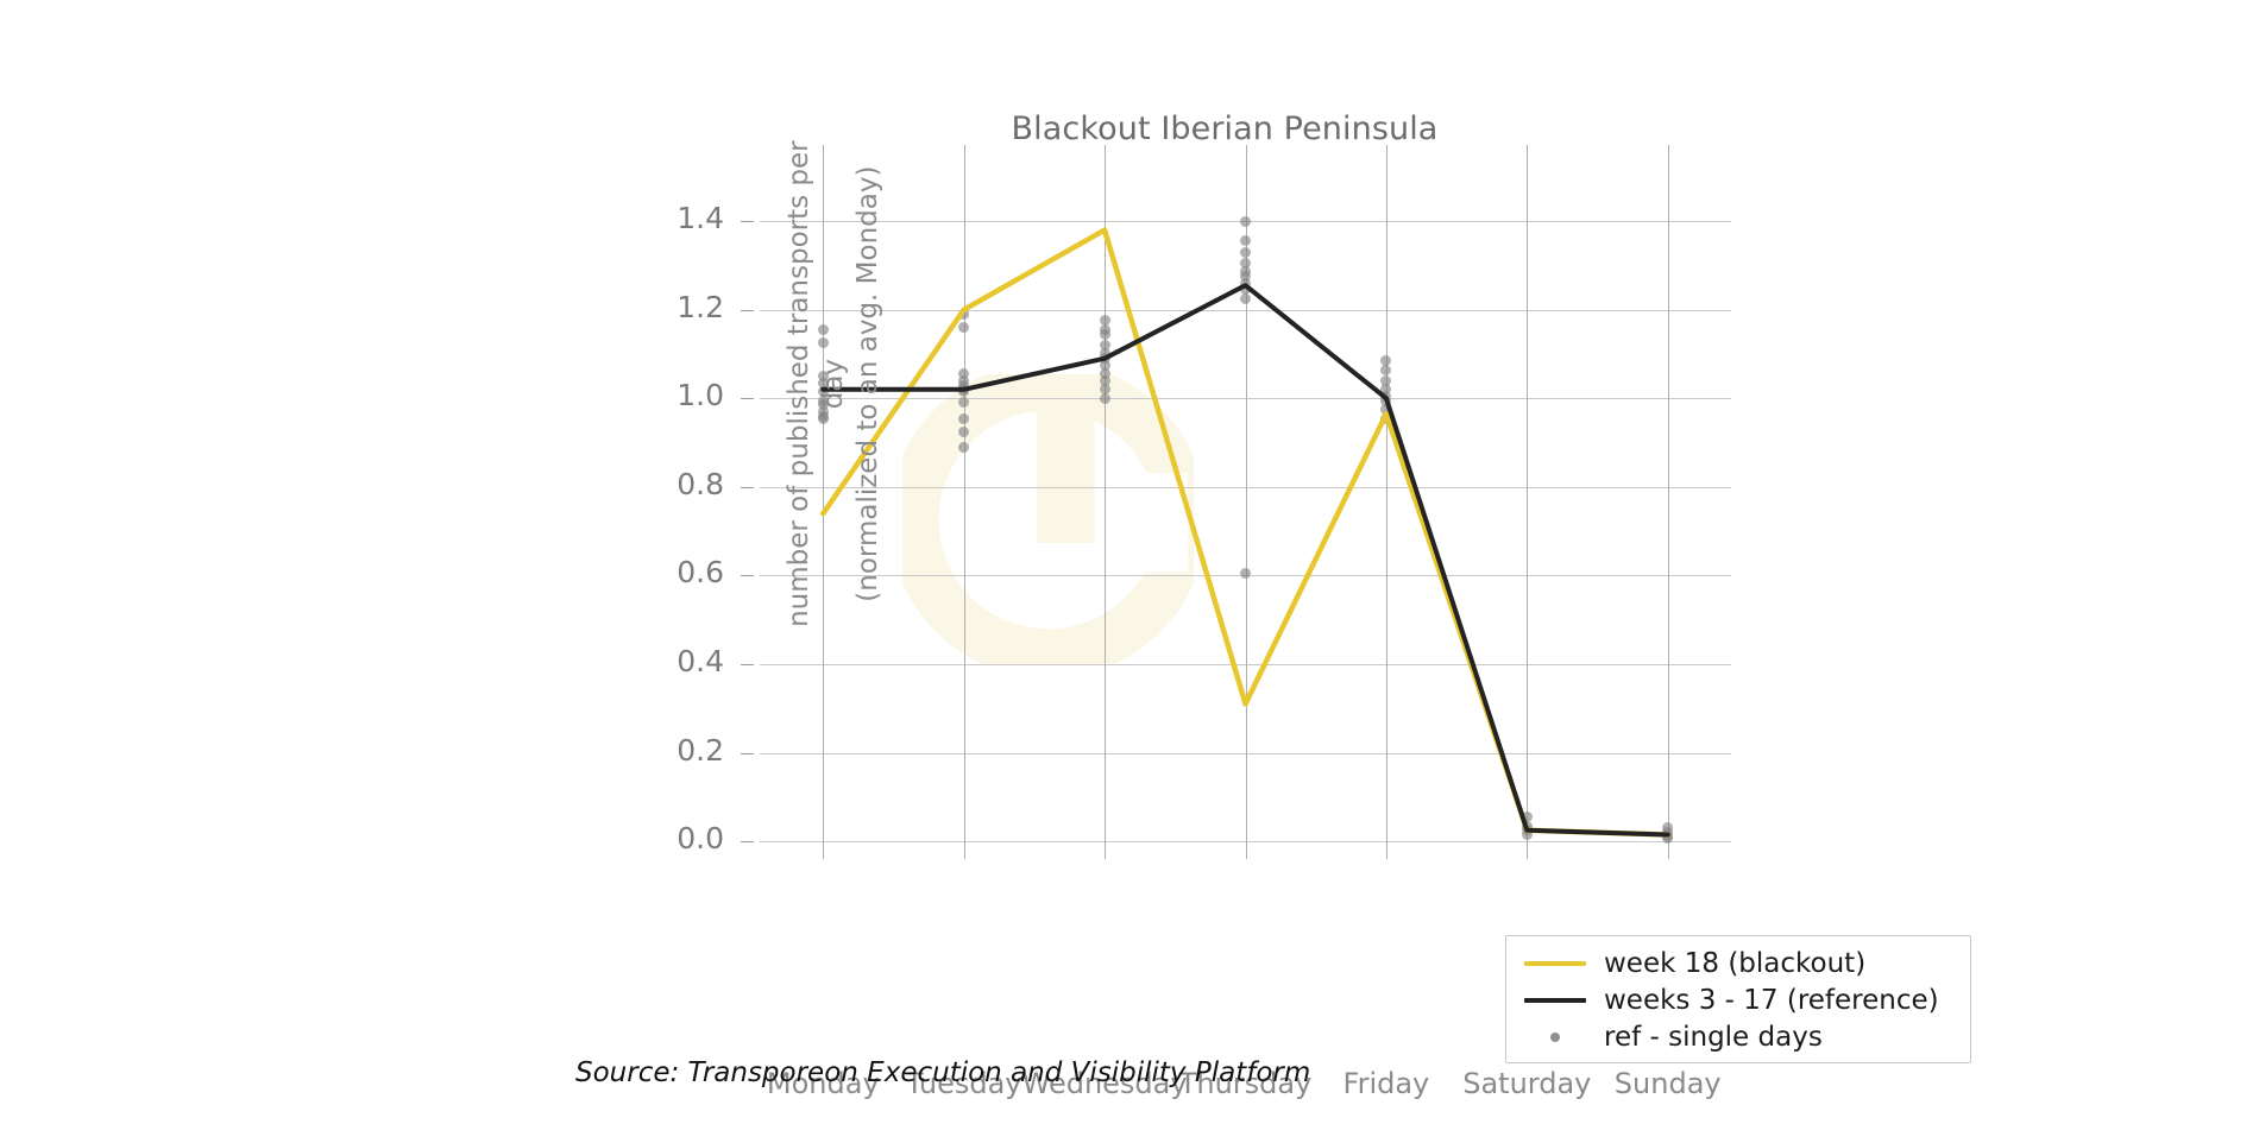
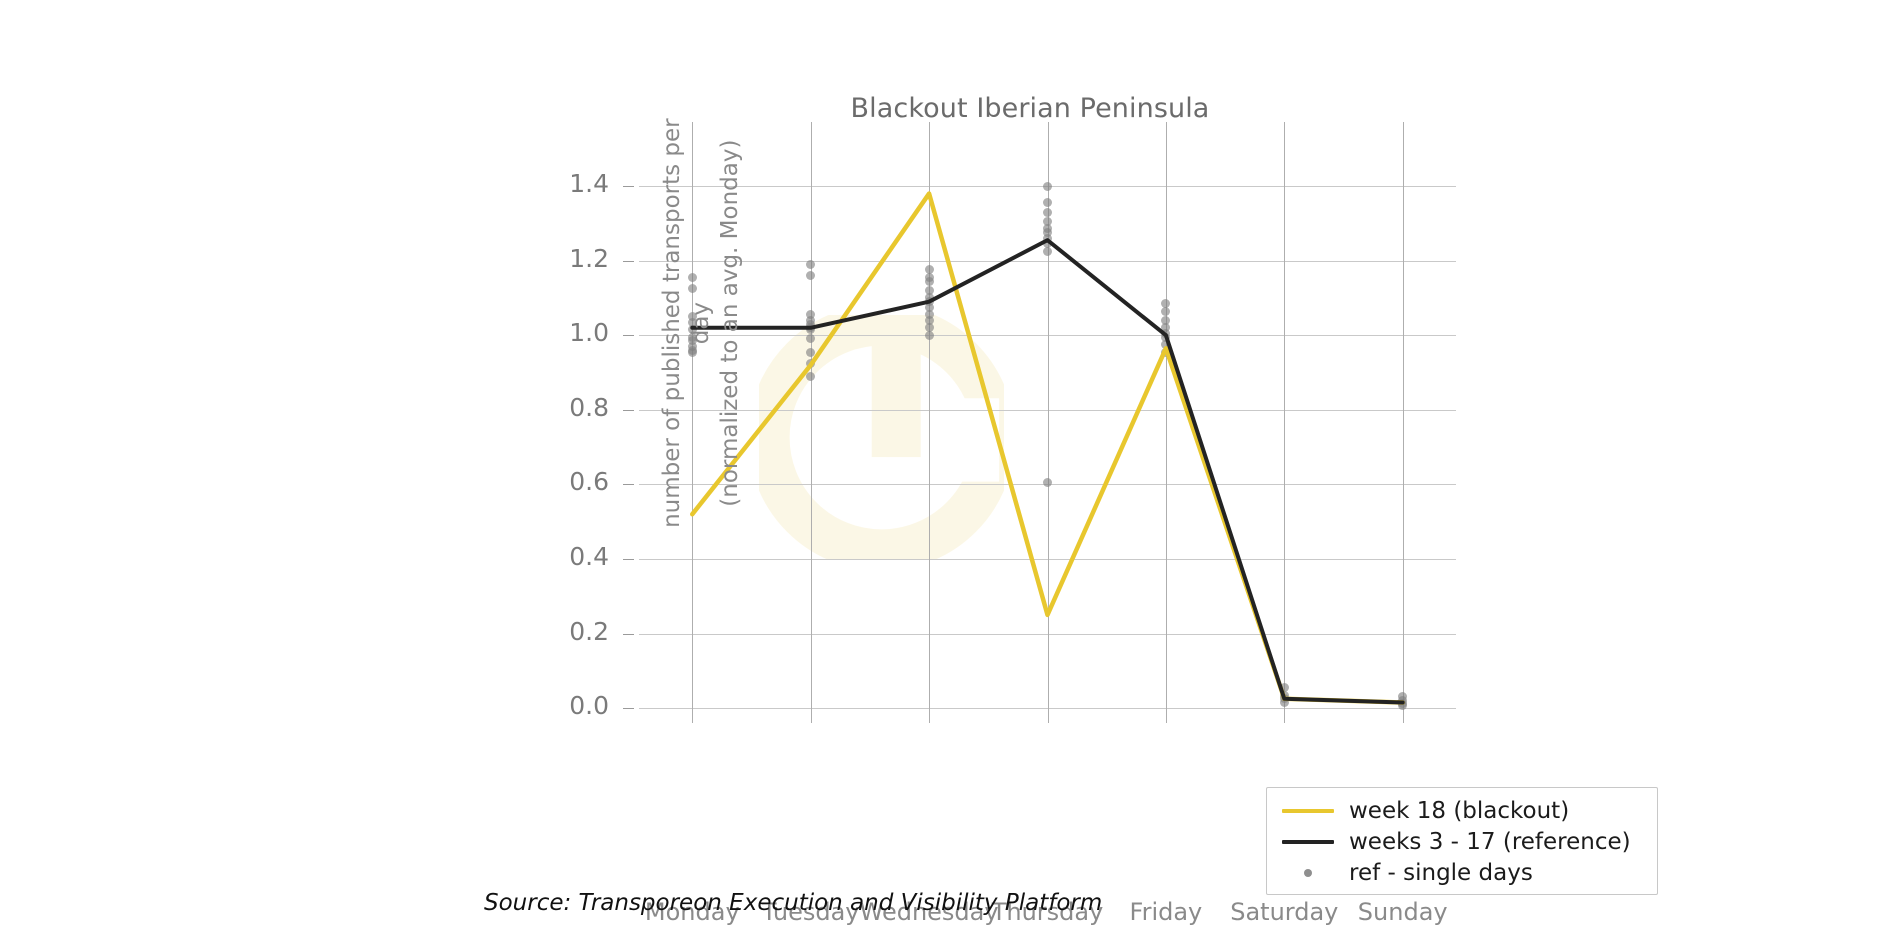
week 18 (blackout)/Monday: 0.74 -> 0.52
week 18 (blackout)/Tuesday: 1.20 -> 0.92
week 18 (blackout)/Thursday: 0.31 -> 0.25
